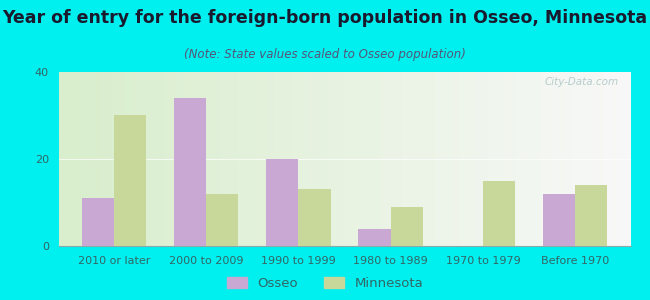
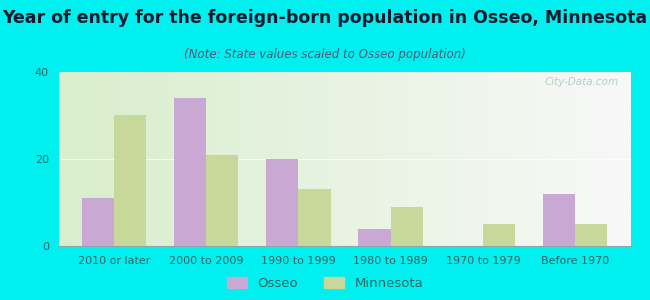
Minnesota/2000 to 2009: 12 -> 21
Minnesota/1970 to 1979: 15 -> 5
Minnesota/Before 1970: 14 -> 5
